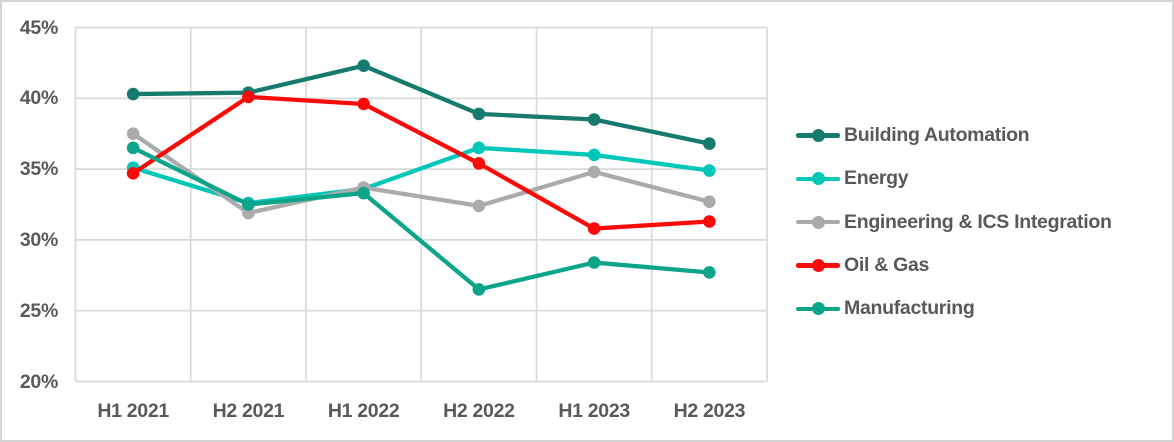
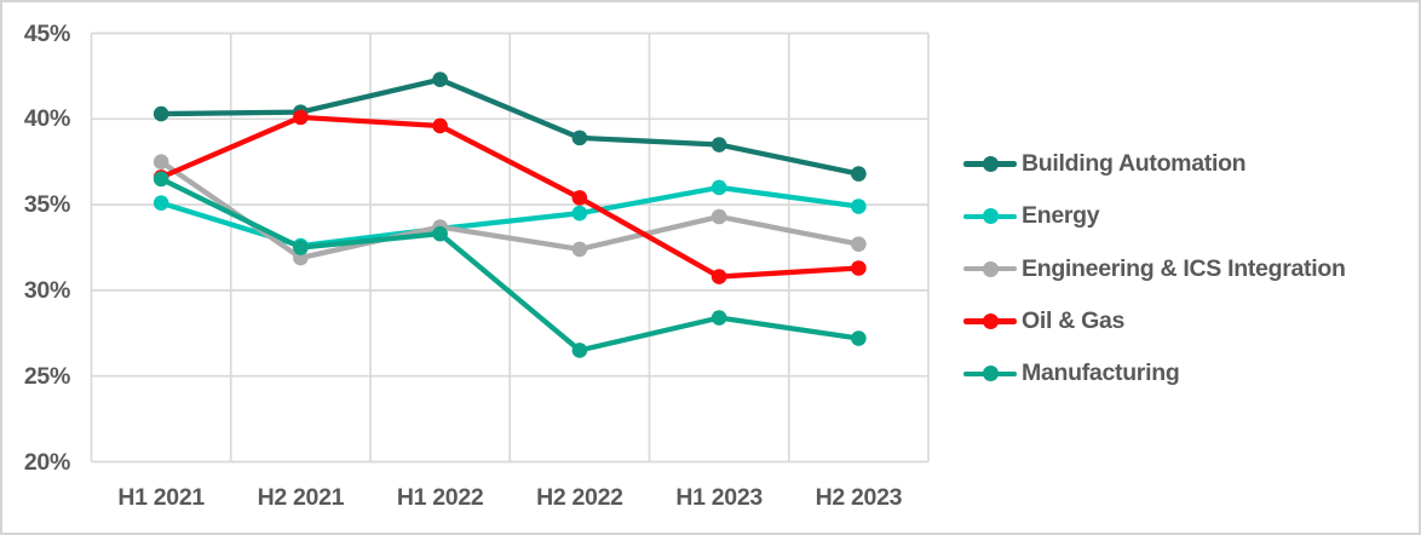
Oil & Gas/H1 2021: 34.7% -> 36.6%
Energy/H2 2022: 36.5% -> 34.5%
Engineering & ICS Integration/H1 2023: 34.8% -> 34.3%
Manufacturing/H2 2023: 27.7% -> 27.2%
